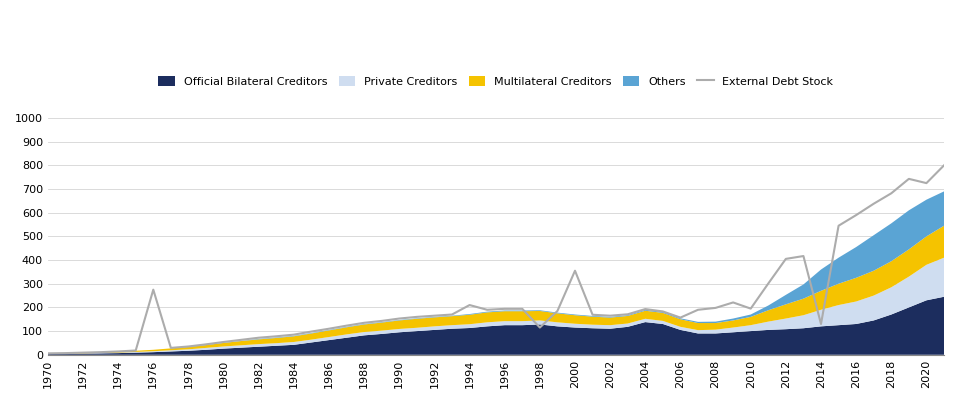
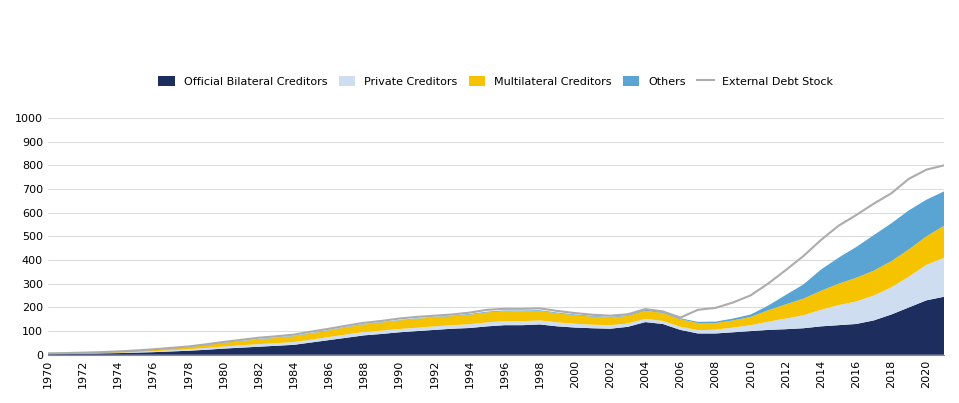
External Debt Stock/1976: 275 -> 23
External Debt Stock/1994: 210 -> 178
External Debt Stock/1998: 115 -> 196
External Debt Stock/2000: 355 -> 176
External Debt Stock/2010: 195 -> 251
External Debt Stock/2012: 405 -> 358
External Debt Stock/2014: 130 -> 485
External Debt Stock/2020: 725 -> 782
